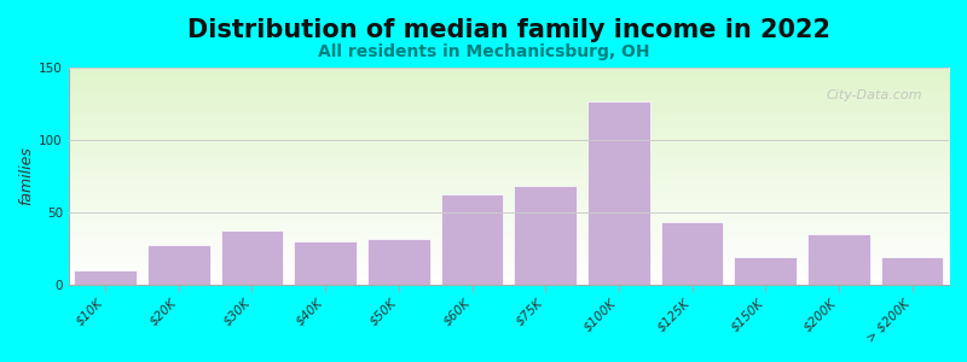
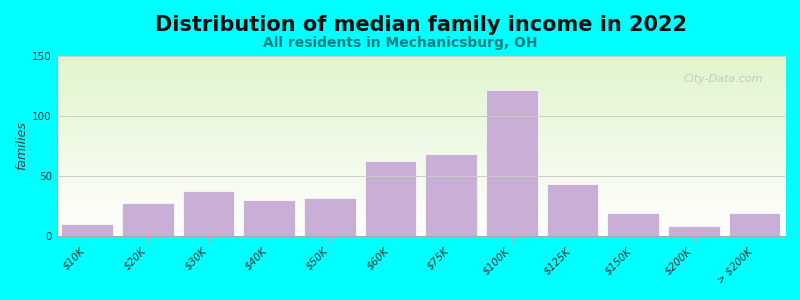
$100K: 127 -> 122
$200K: 35 -> 8
